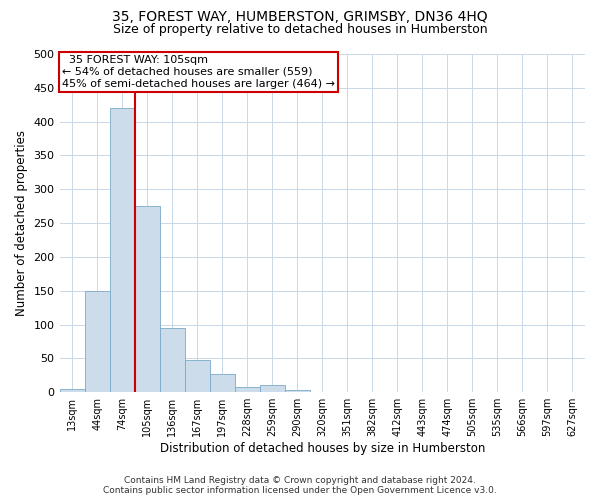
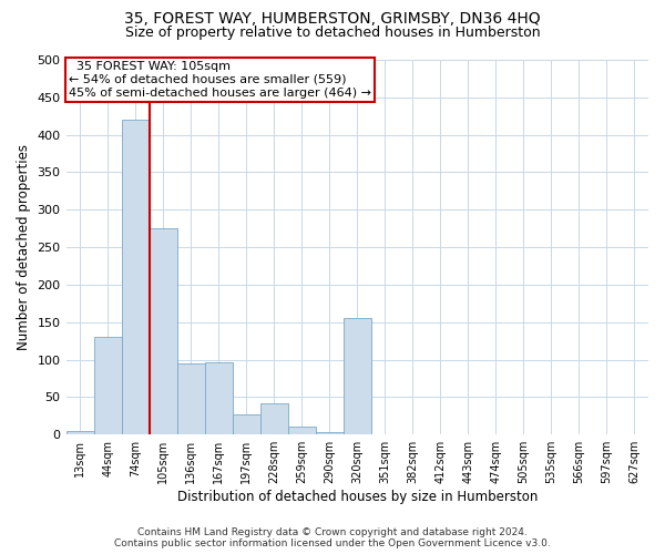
44sqm: 150 -> 130
167sqm: 48 -> 96
228sqm: 7 -> 42
320sqm: 1 -> 156
